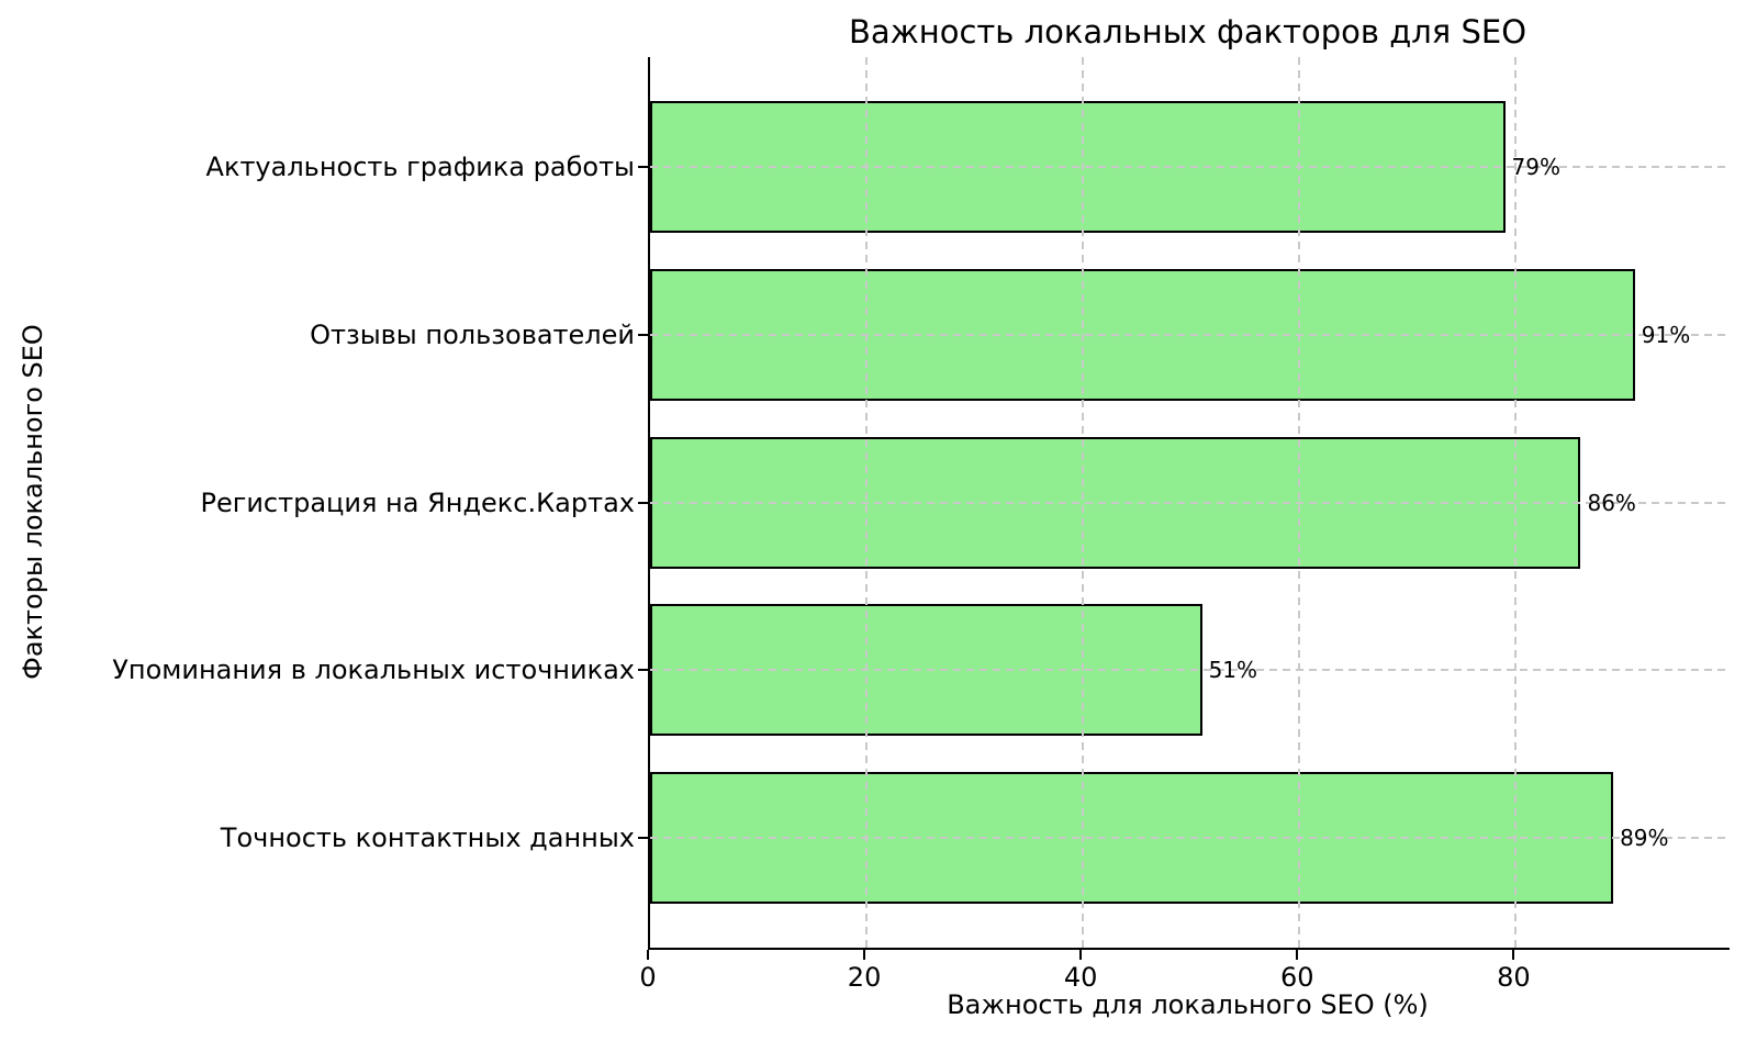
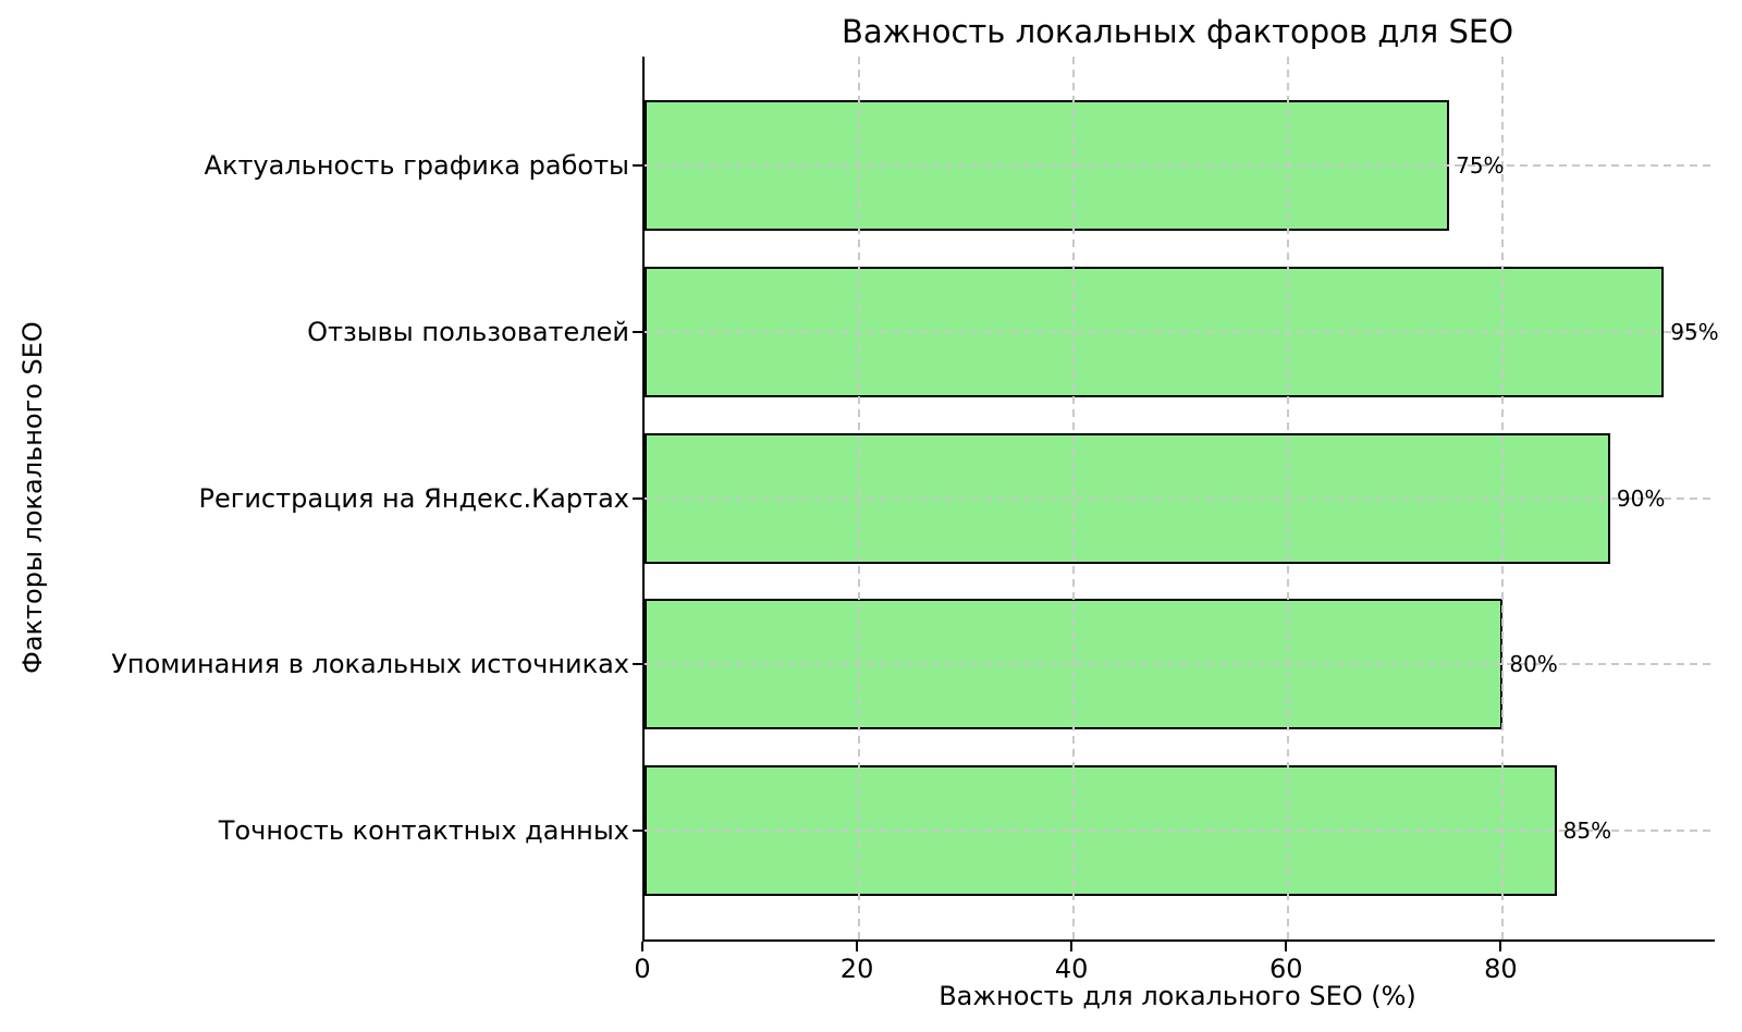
Актуальность графика работы: 79% -> 75%
Отзывы пользователей: 91% -> 95%
Регистрация на Яндекс.Картах: 86% -> 90%
Упоминания в локальных источниках: 51% -> 80%
Точность контактных данных: 89% -> 85%
